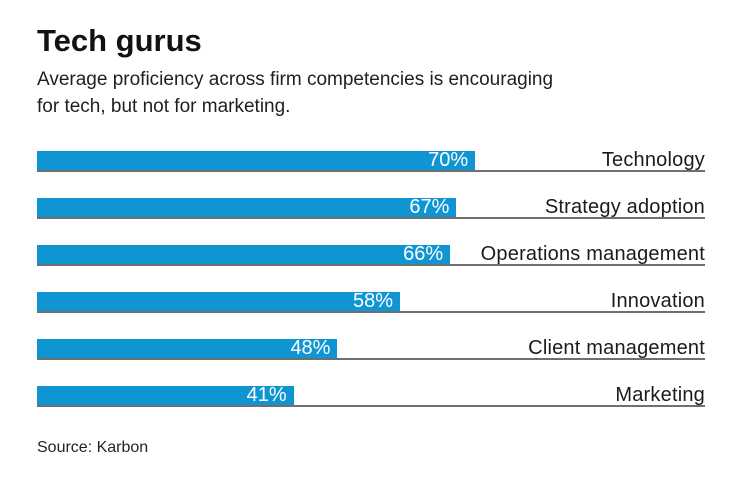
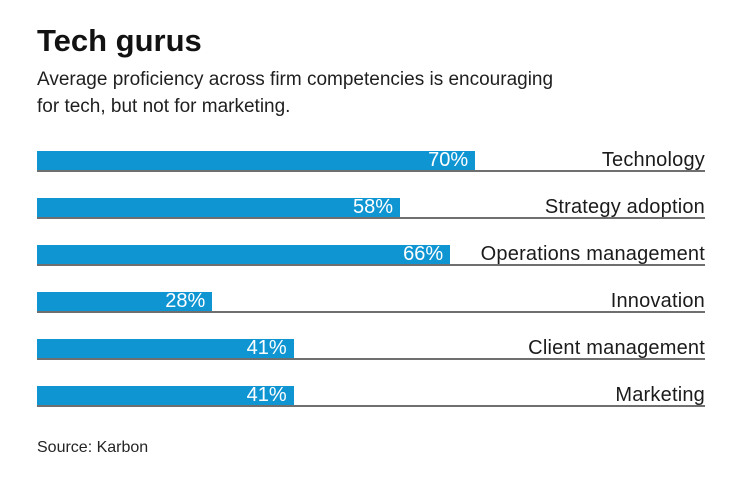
Strategy adoption: 67% -> 58%
Innovation: 58% -> 28%
Client management: 48% -> 41%
